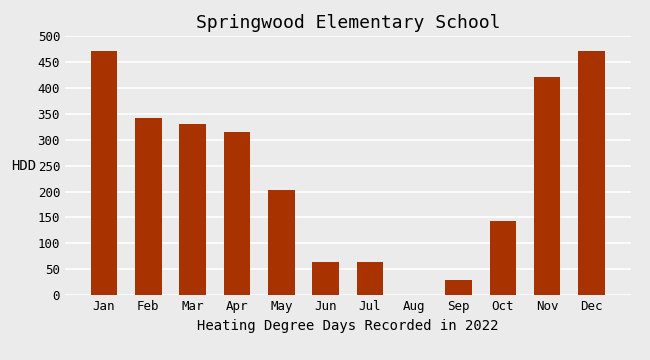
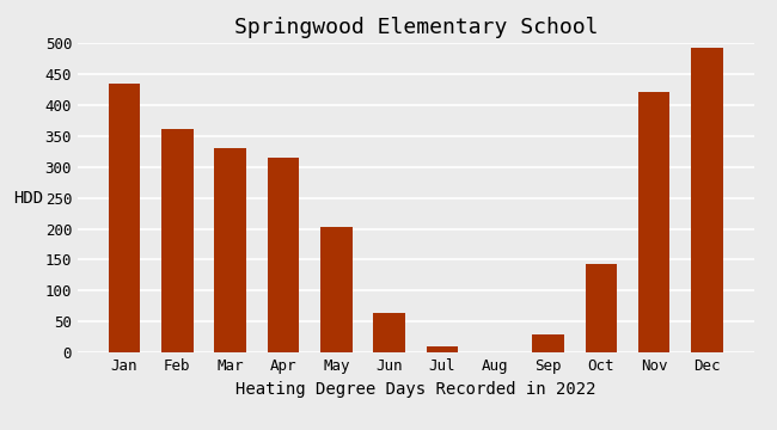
Jan: 472 -> 435
Feb: 342 -> 362
Jul: 64 -> 10
Dec: 472 -> 492
